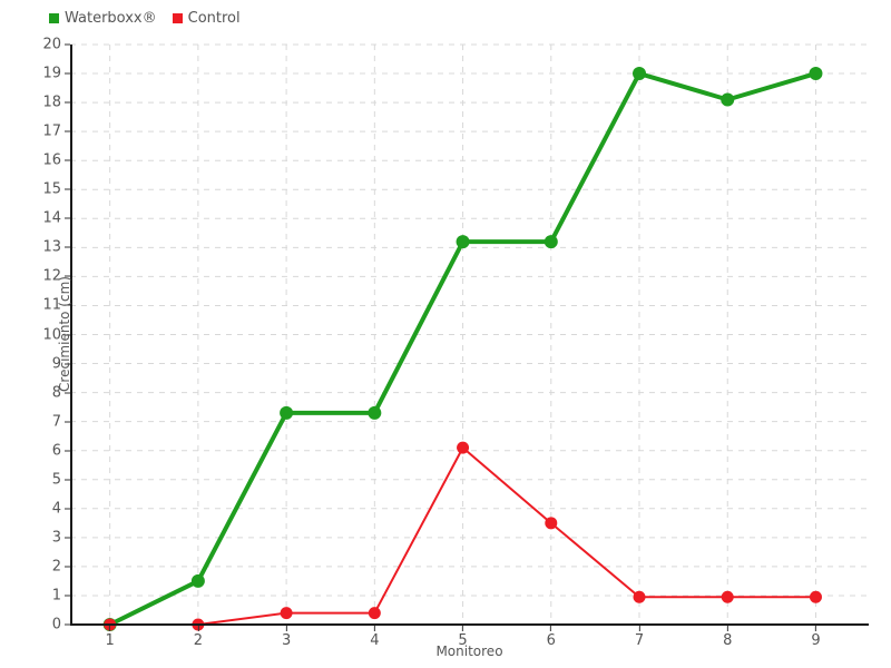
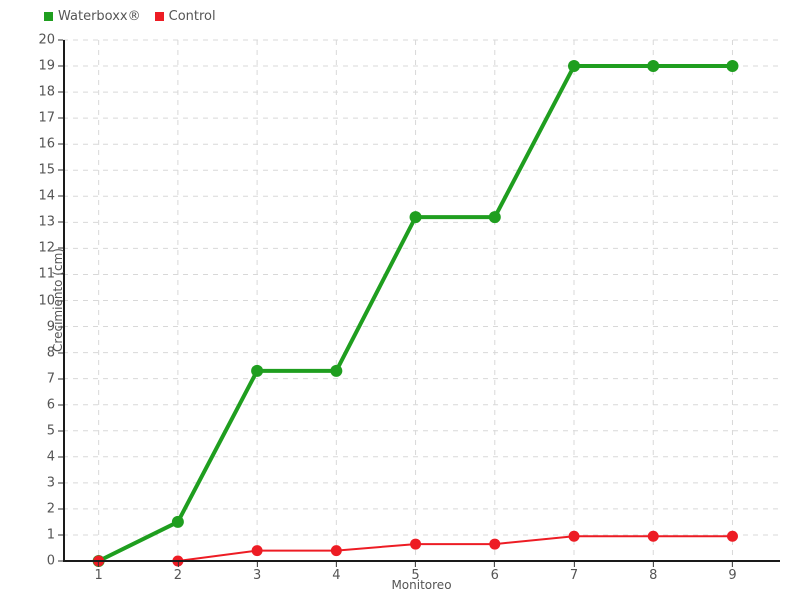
Control/5: 6.1 -> 0.7
Control/6: 3.5 -> 0.7
Waterboxx®/8: 18.1 -> 19.0
